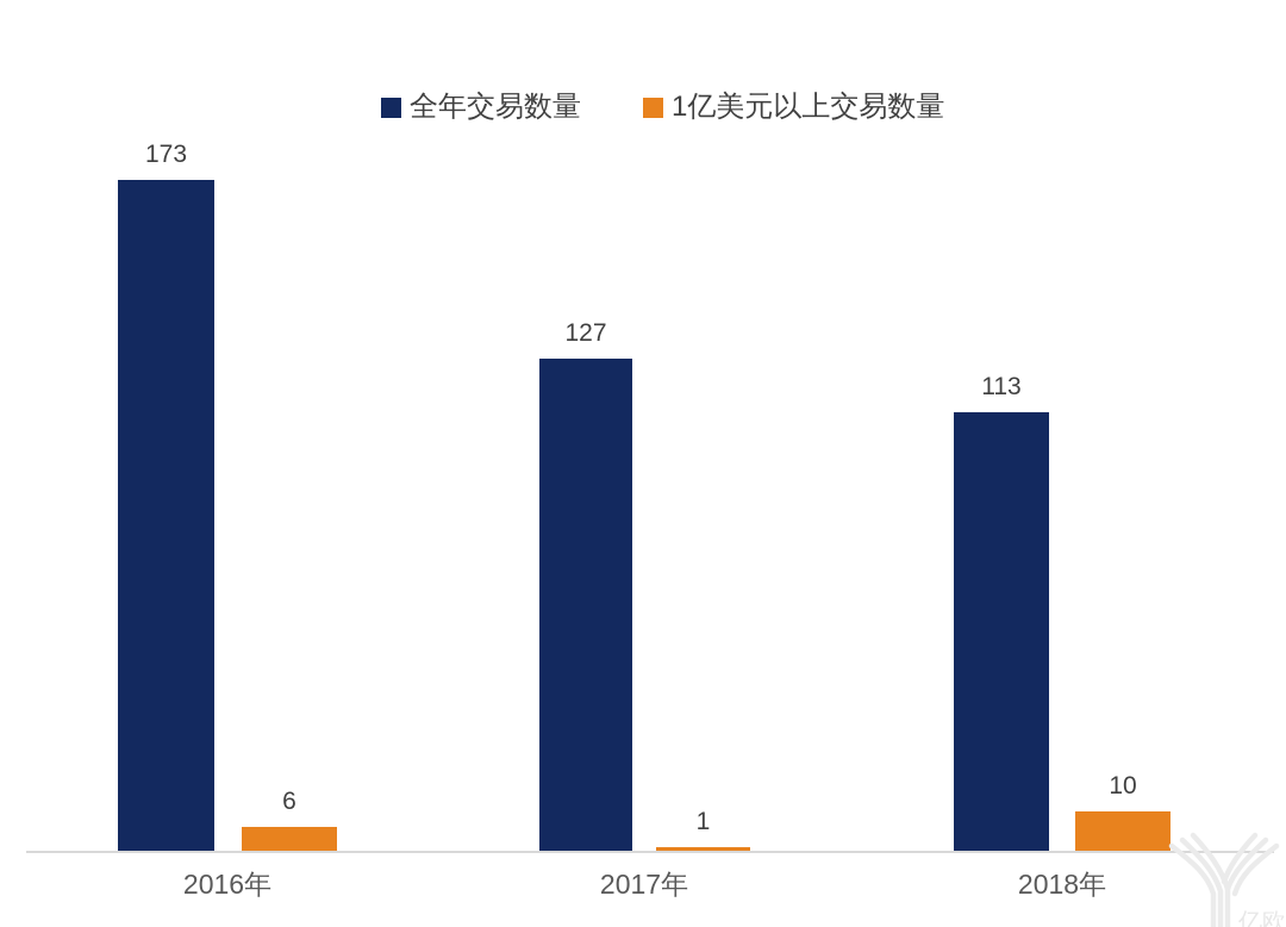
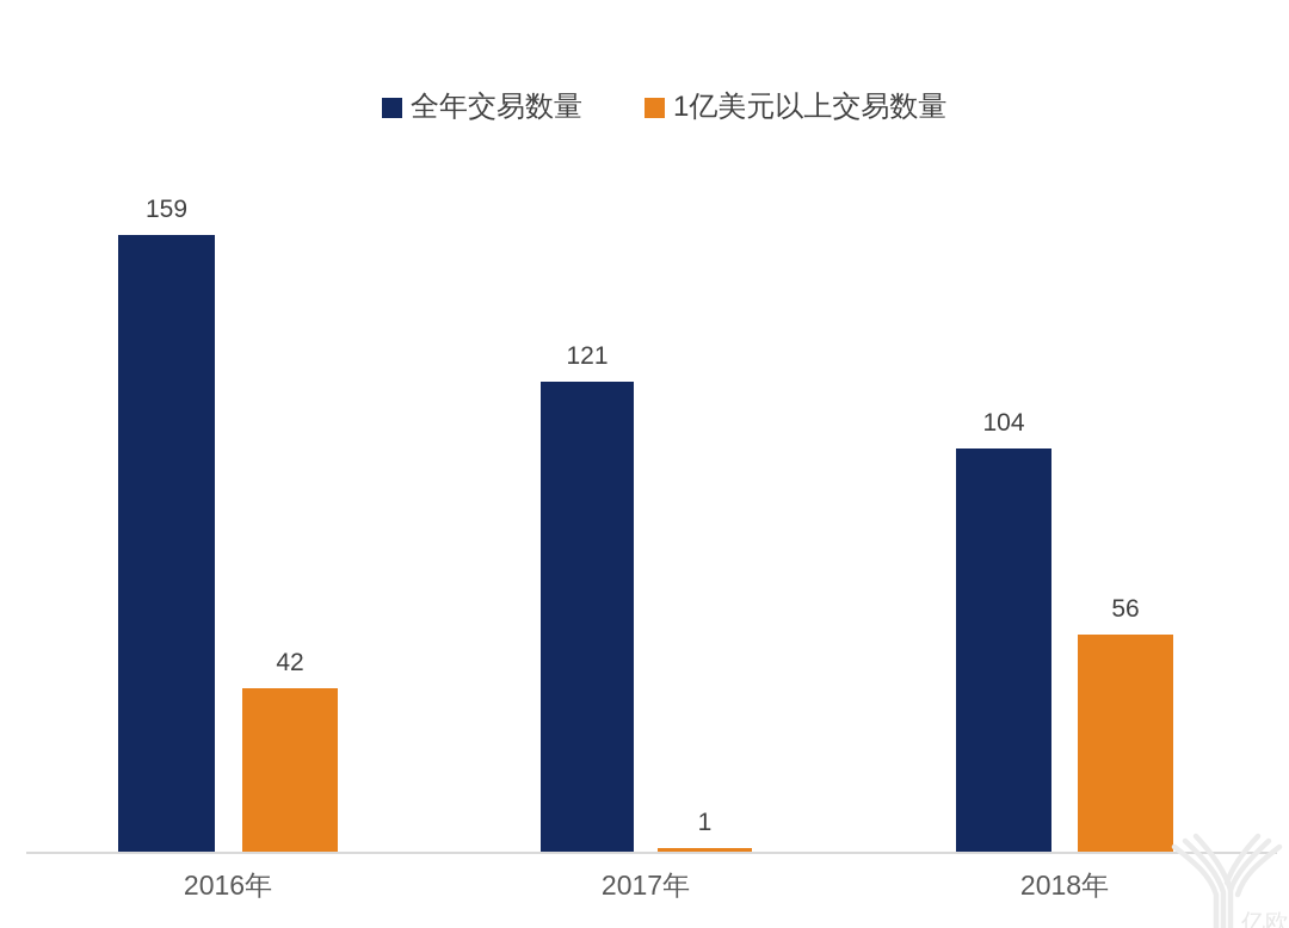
全年交易数量/2016年: 173 -> 159
1亿美元以上交易数量/2016年: 6 -> 42
全年交易数量/2017年: 127 -> 121
全年交易数量/2018年: 113 -> 104
1亿美元以上交易数量/2018年: 10 -> 56
